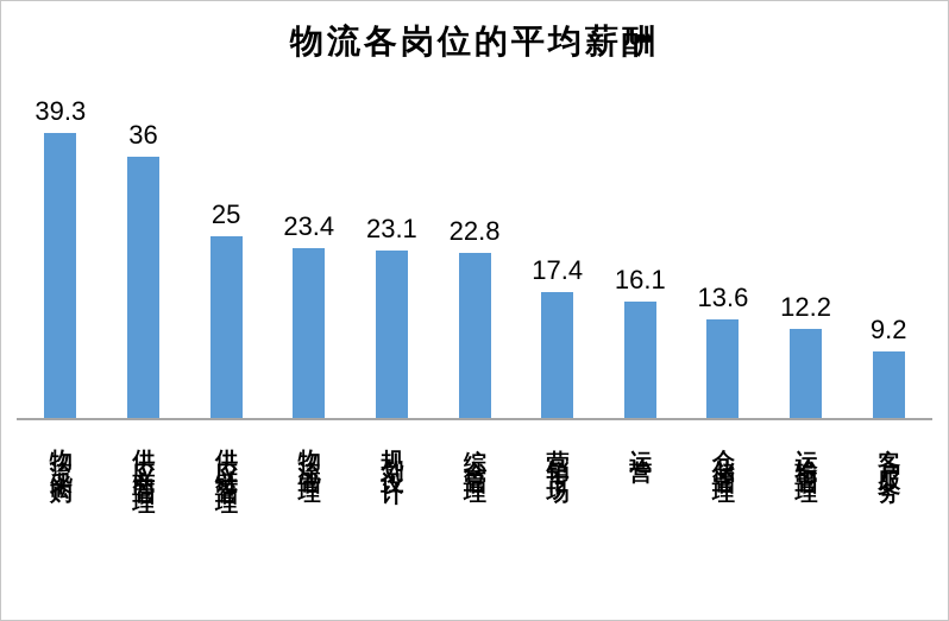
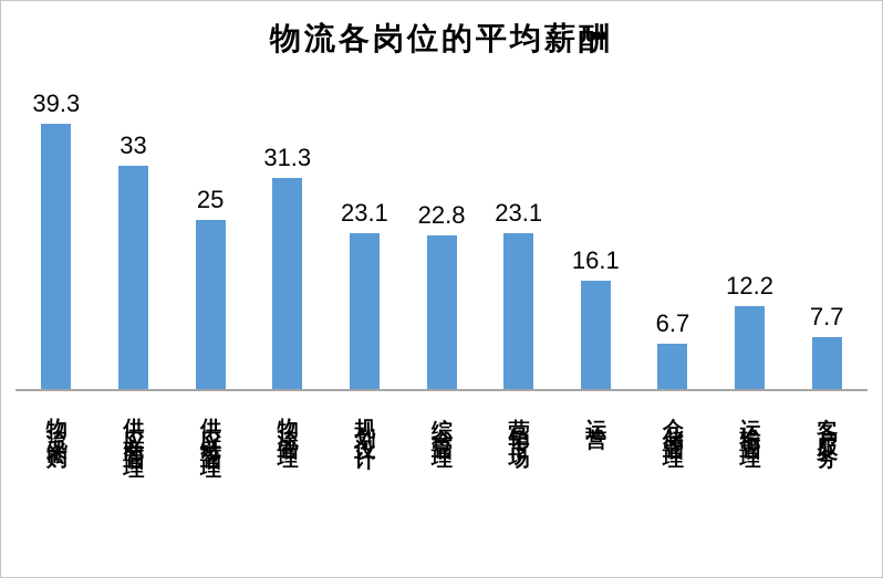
供应商管理: 36 -> 33
物流管理: 23.4 -> 31.3
营销市场: 17.4 -> 23.1
仓储管理: 13.6 -> 6.7
客户服务: 9.2 -> 7.7
